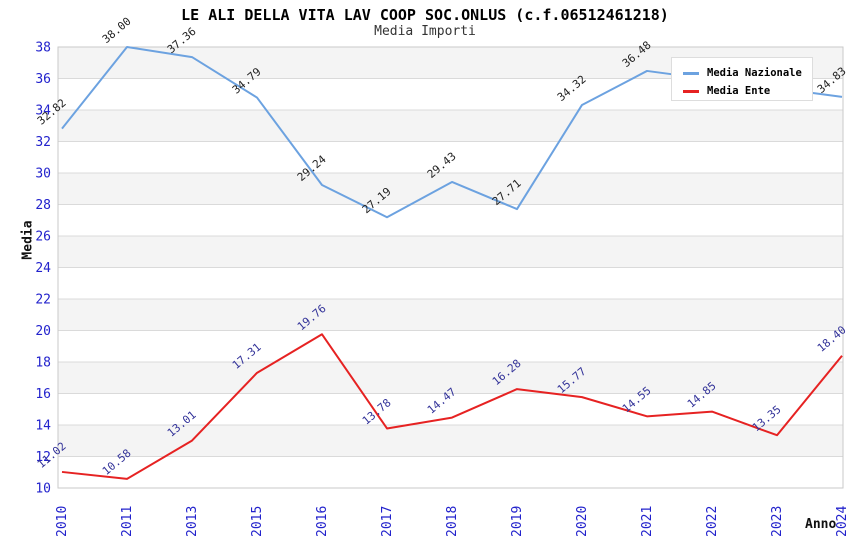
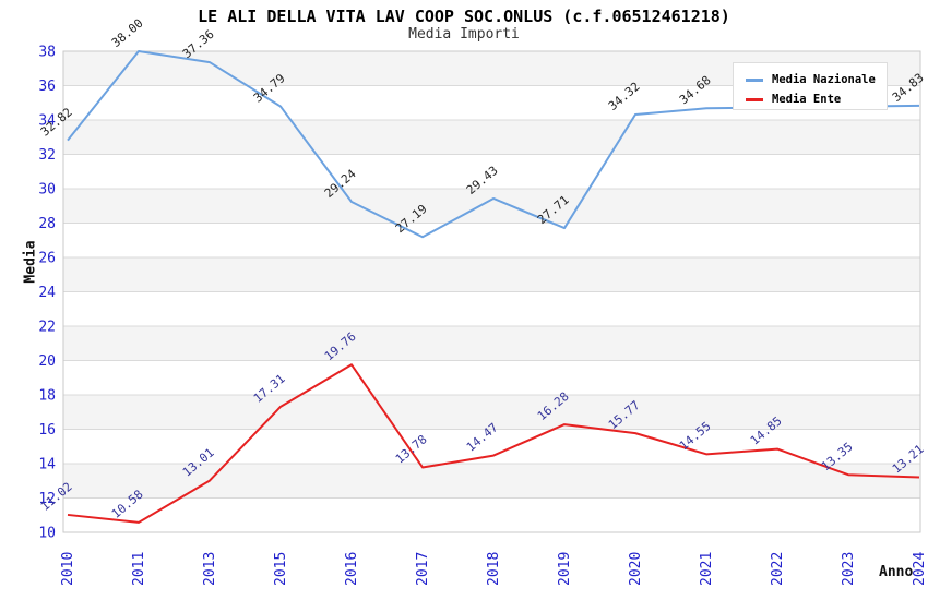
Media Nazionale/2021: 36.48 -> 34.68
Media Ente/2024: 18.40 -> 13.21
